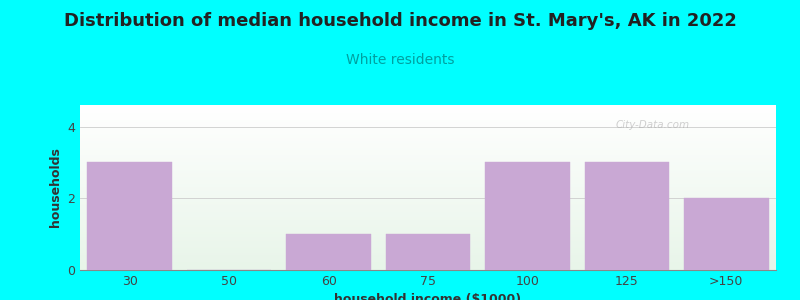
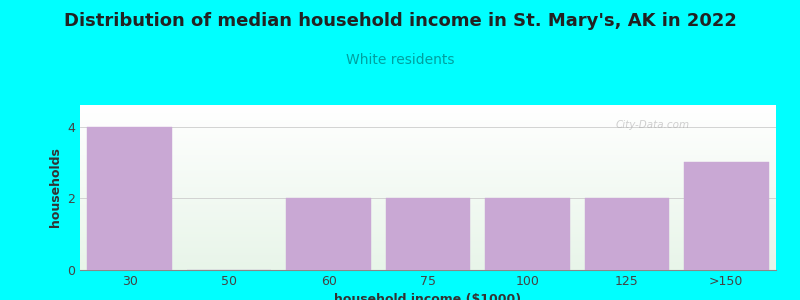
30: 3 -> 4
60: 1 -> 2
75: 1 -> 2
100: 3 -> 2
125: 3 -> 2
>150: 2 -> 3
